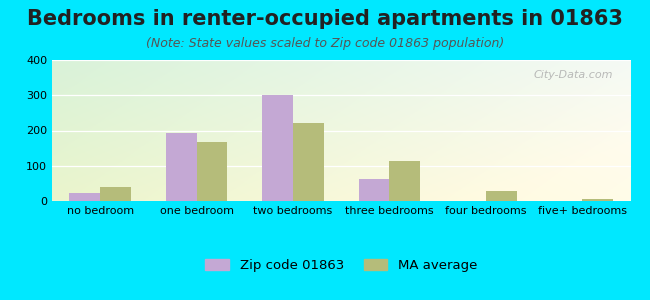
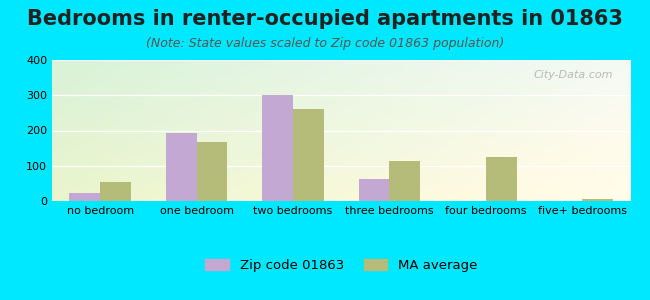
MA average/no bedroom: 40 -> 55
MA average/two bedrooms: 222 -> 260
MA average/four bedrooms: 27 -> 125
